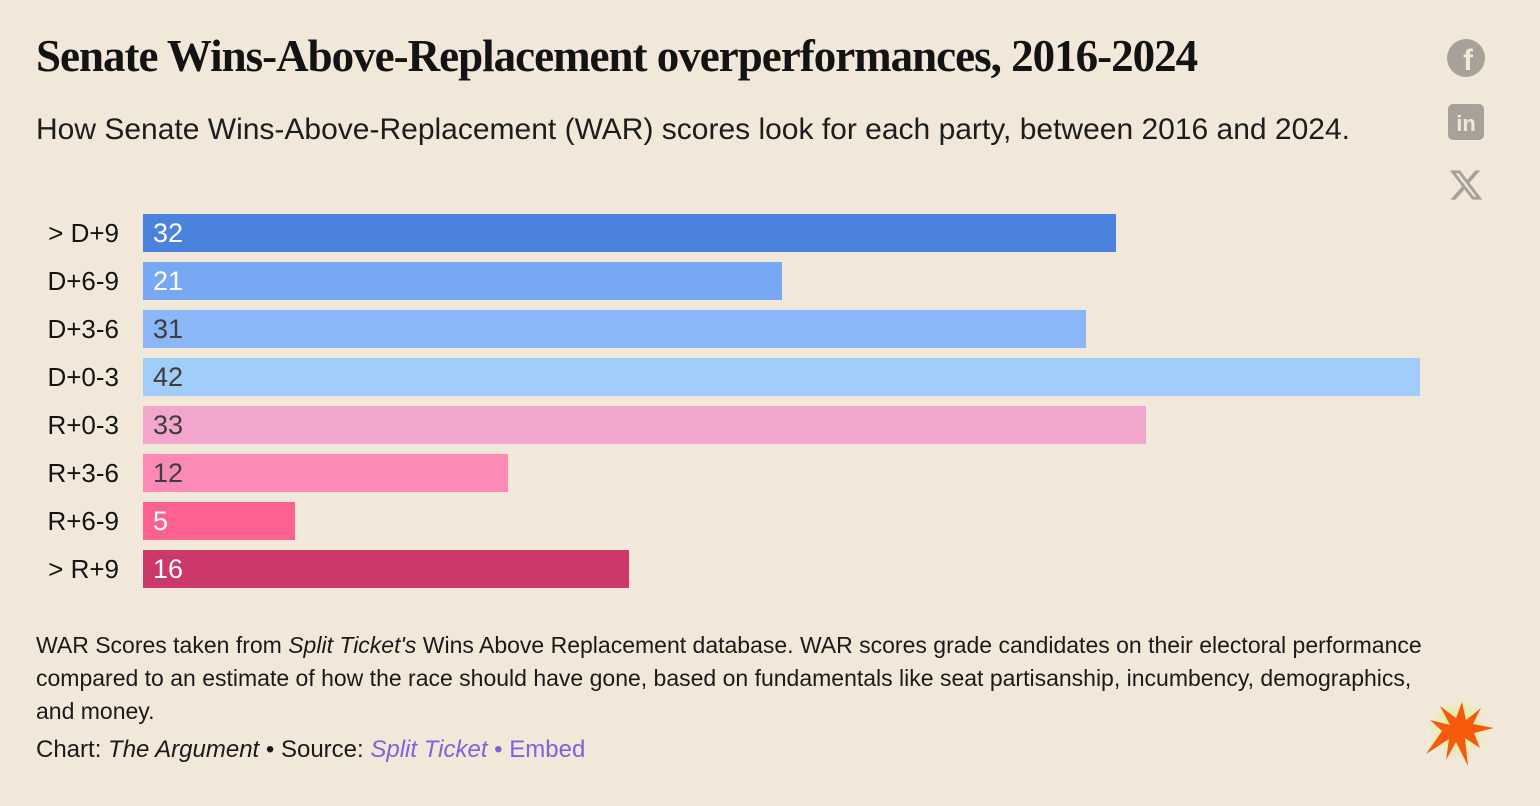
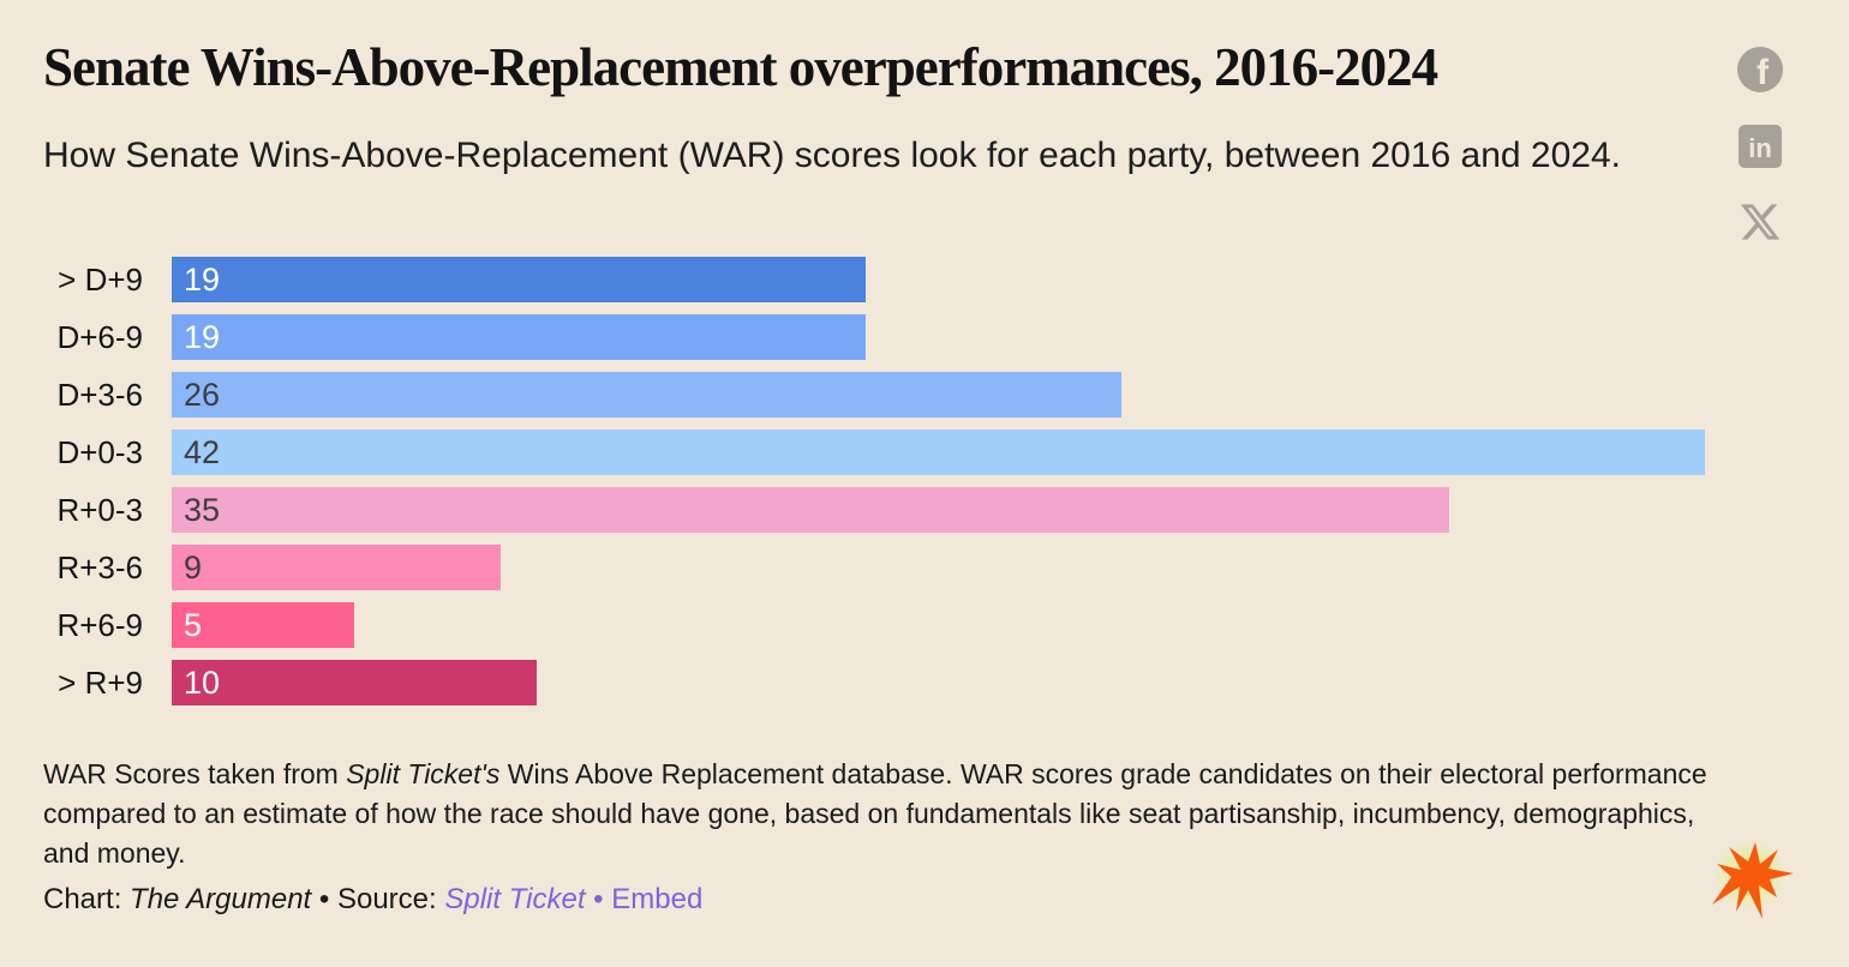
> D+9: 32 -> 19
D+6-9: 21 -> 19
D+3-6: 31 -> 26
R+0-3: 33 -> 35
R+3-6: 12 -> 9
> R+9: 16 -> 10
